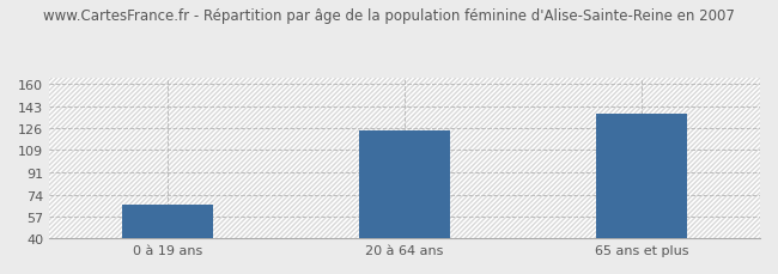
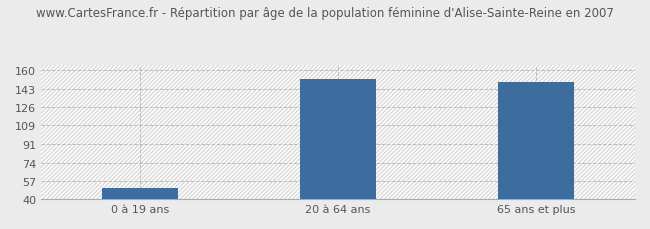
0 à 19 ans: 66 -> 50
20 à 64 ans: 124 -> 152
65 ans et plus: 137 -> 149
